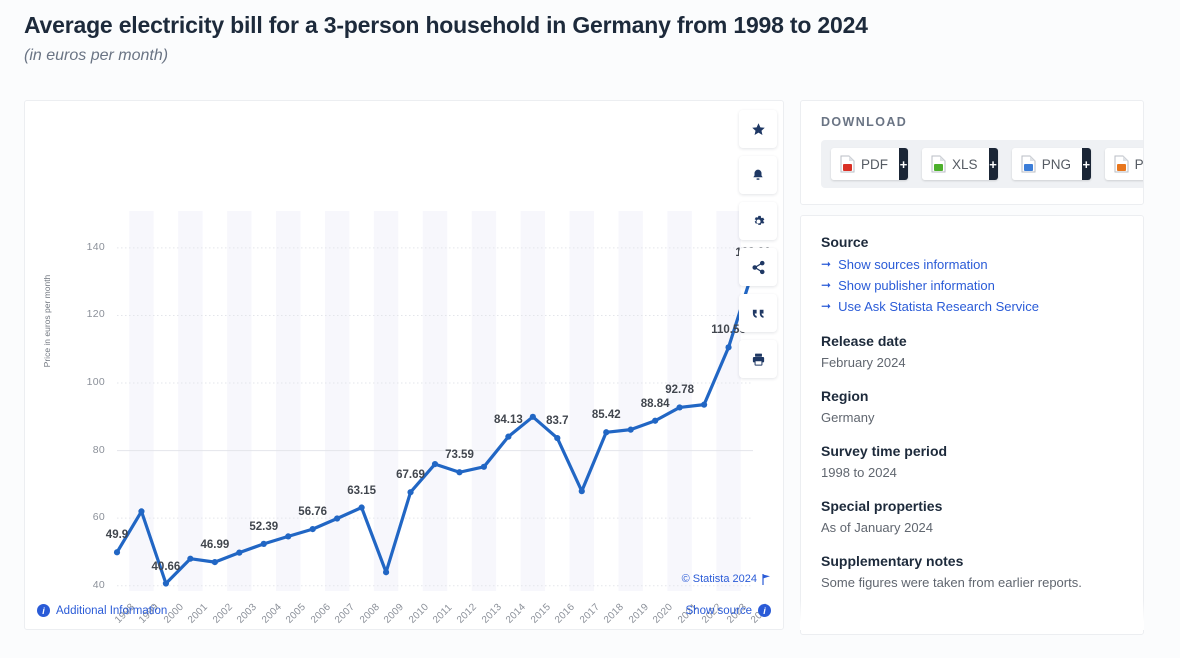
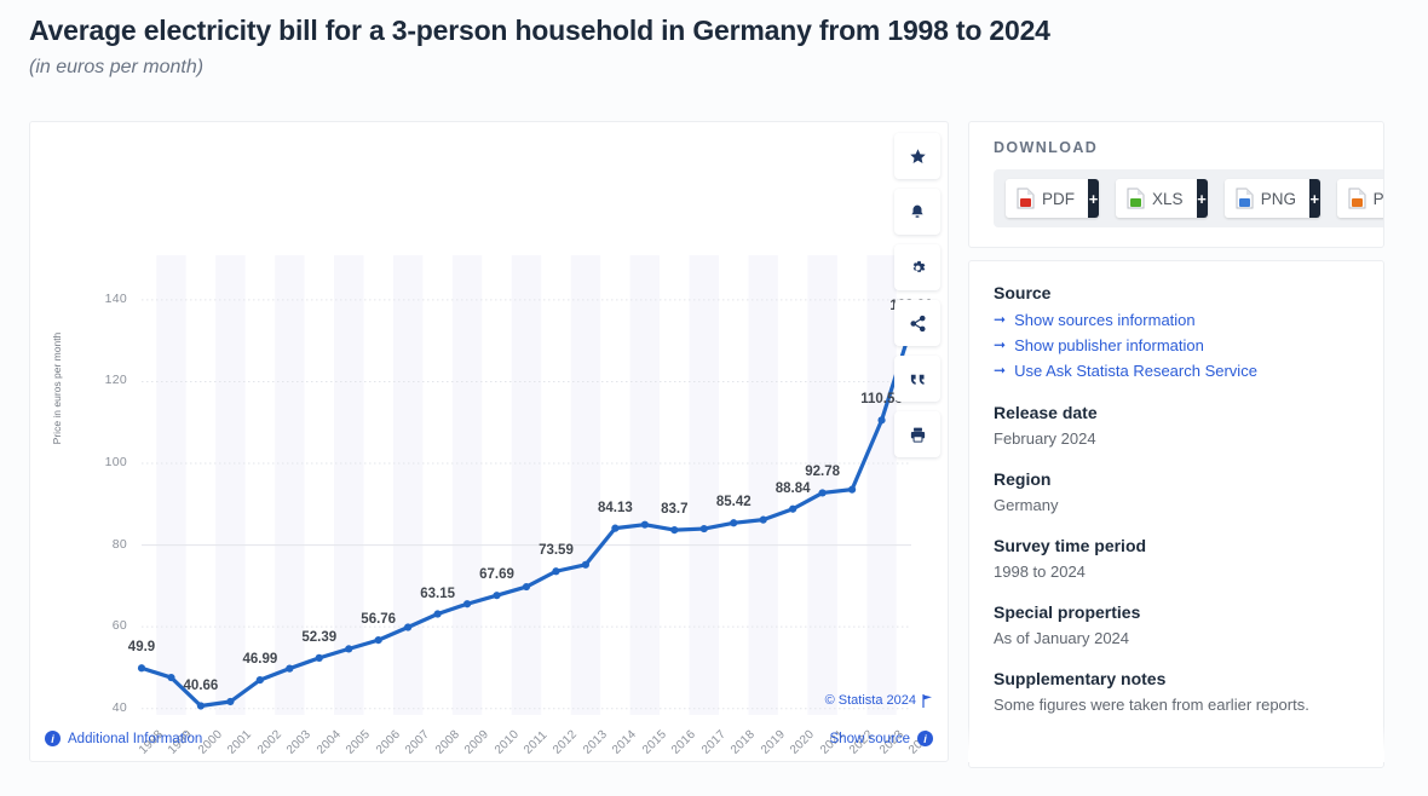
1999: 62 -> 48
2001: 48 -> 42
2009: 44 -> 66
2011: 76 -> 70
2015: 90 -> 85
2017: 68 -> 84
